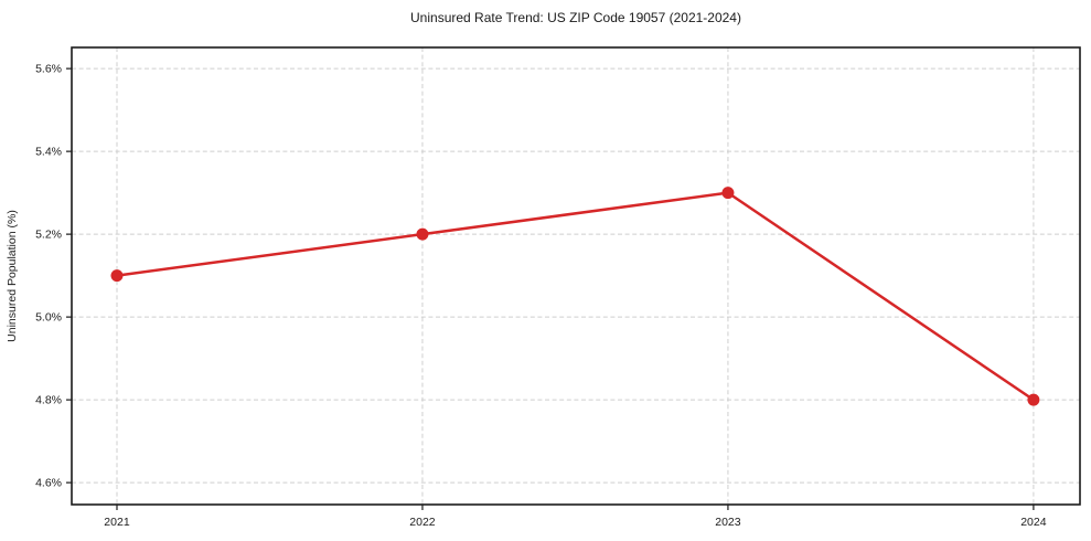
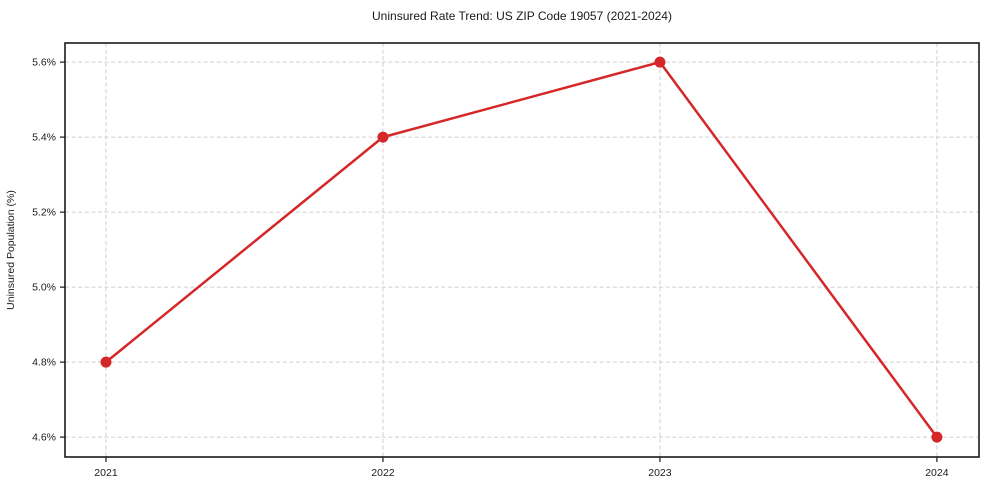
2021: 5.1% -> 4.8%
2022: 5.2% -> 5.4%
2023: 5.3% -> 5.6%
2024: 4.8% -> 4.6%
